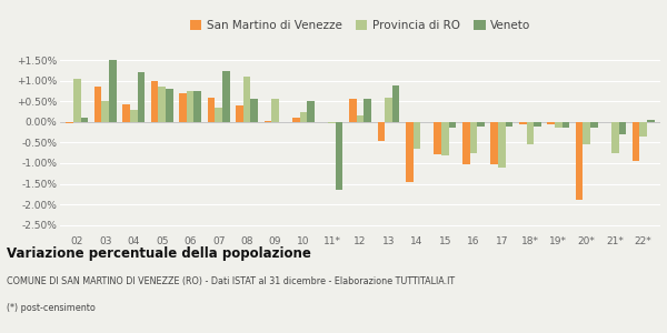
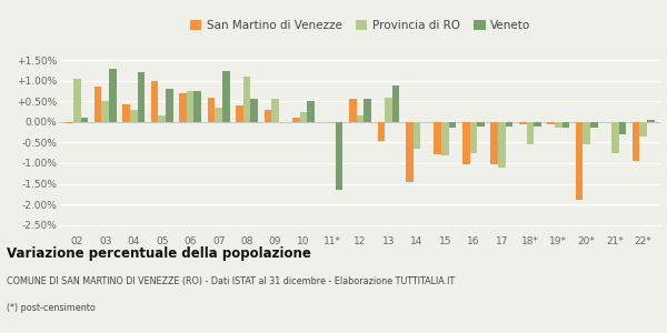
Veneto/03: 1.50% -> 1.30%
Provincia di RO/05: 0.85% -> 0.15%
San Martino di Venezze/09: 0.02% -> 0.30%
